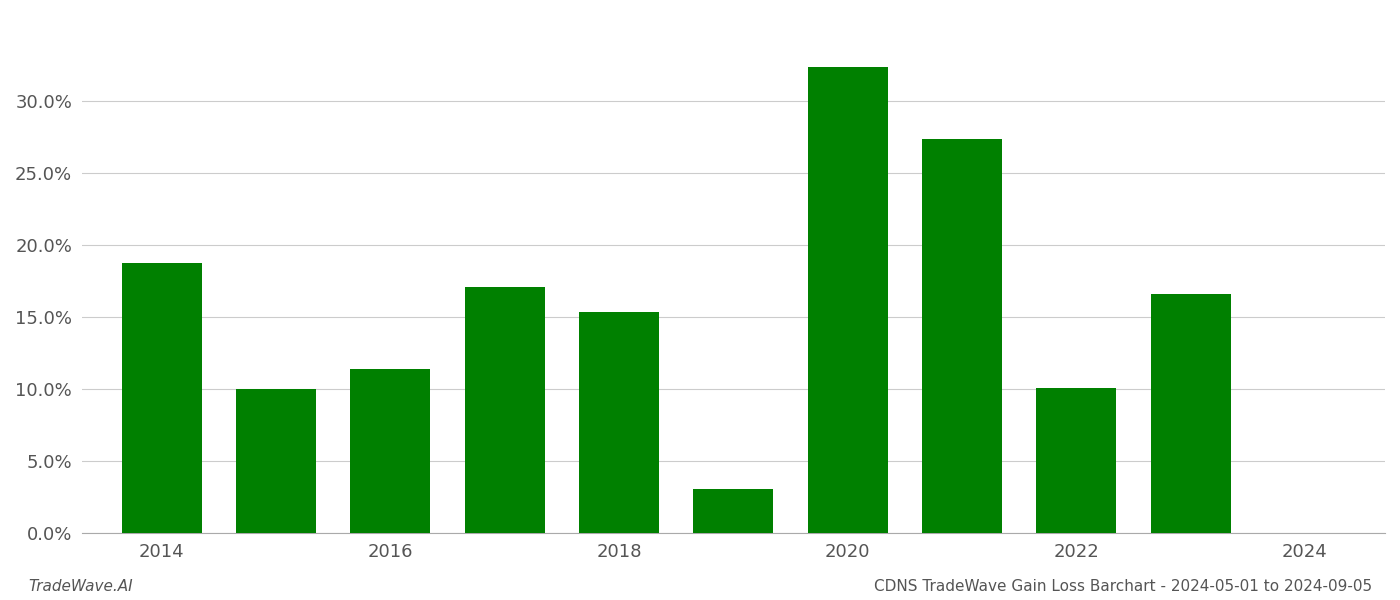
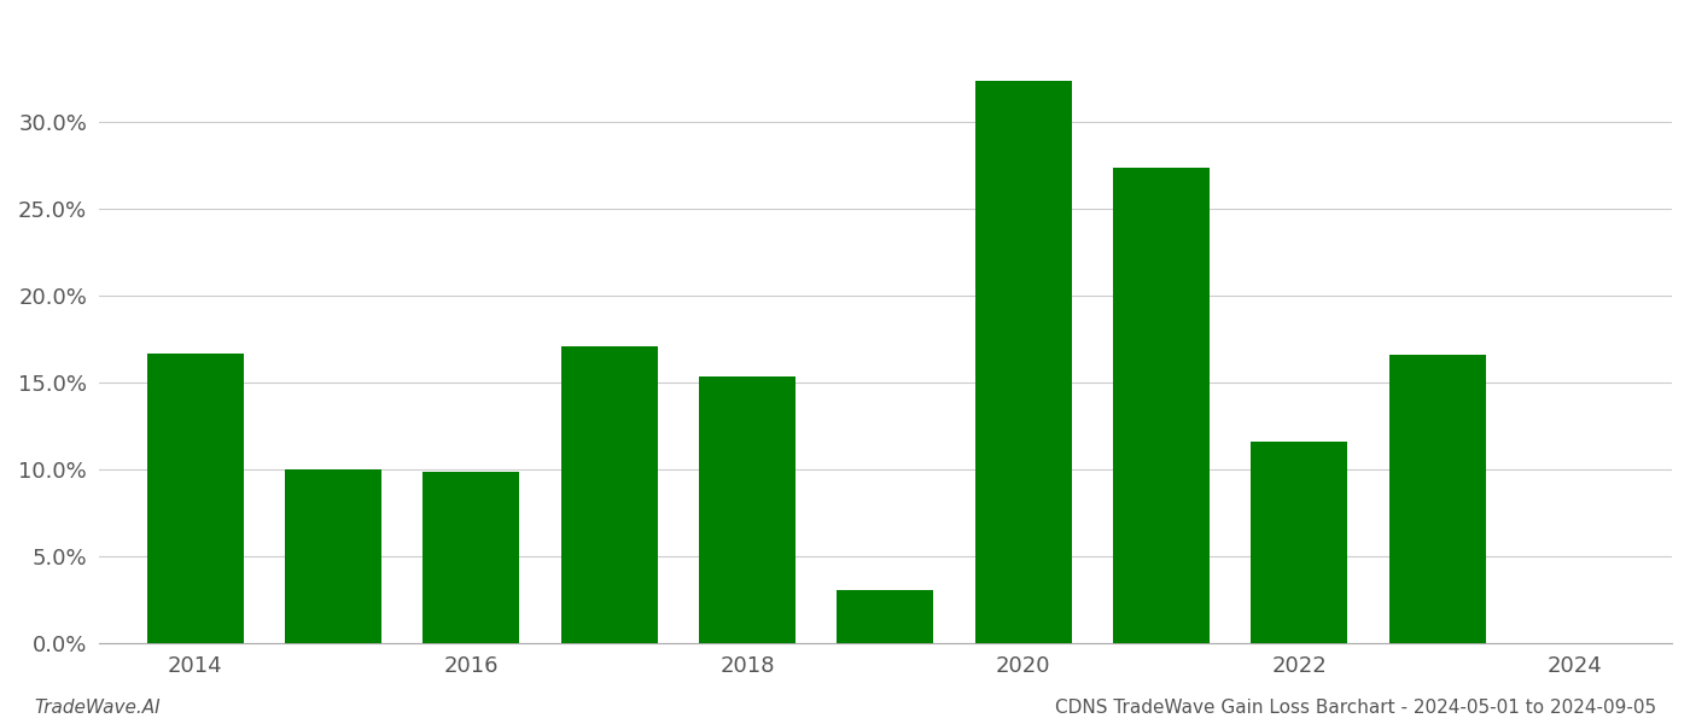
2014: 18.8% -> 16.7%
2016: 11.4% -> 9.9%
2022: 10.1% -> 11.6%
